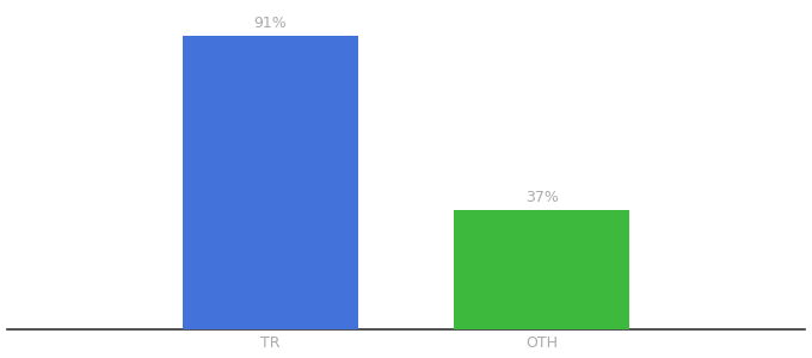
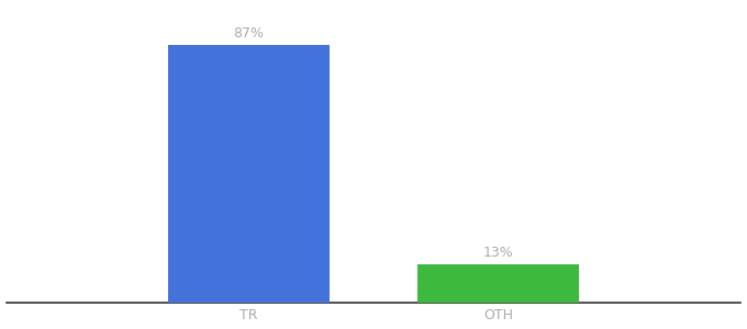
TR: 91% -> 87%
OTH: 37% -> 13%
